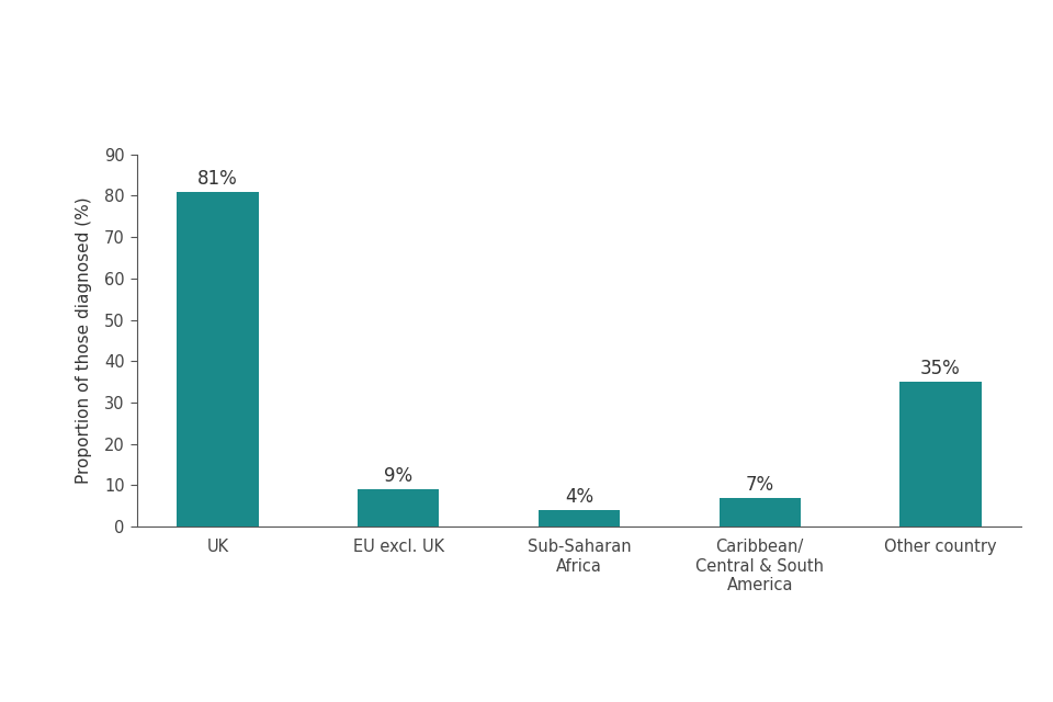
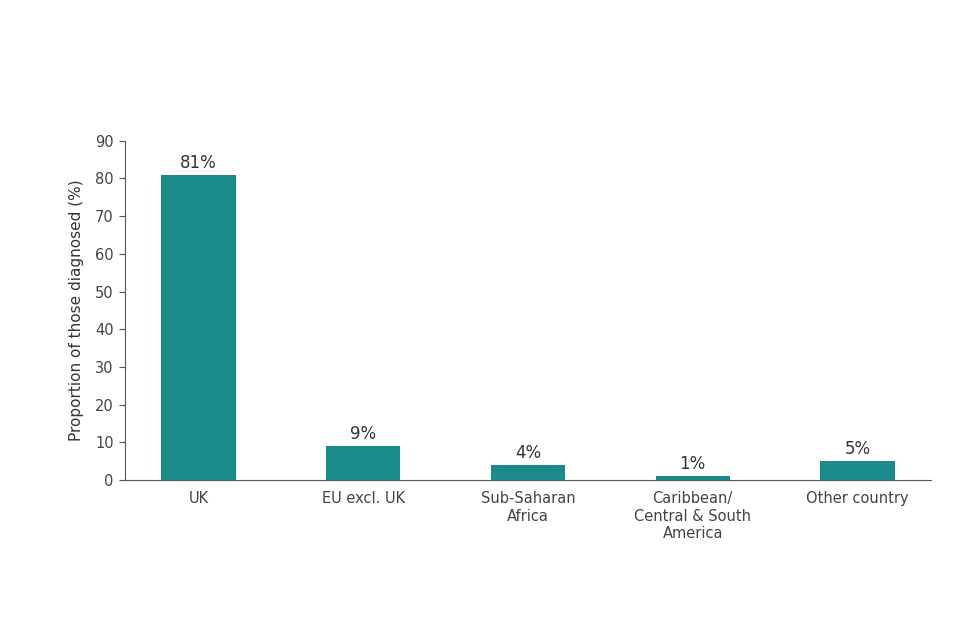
Caribbean/ Central & South America: 7% -> 1%
Other country: 35% -> 5%
